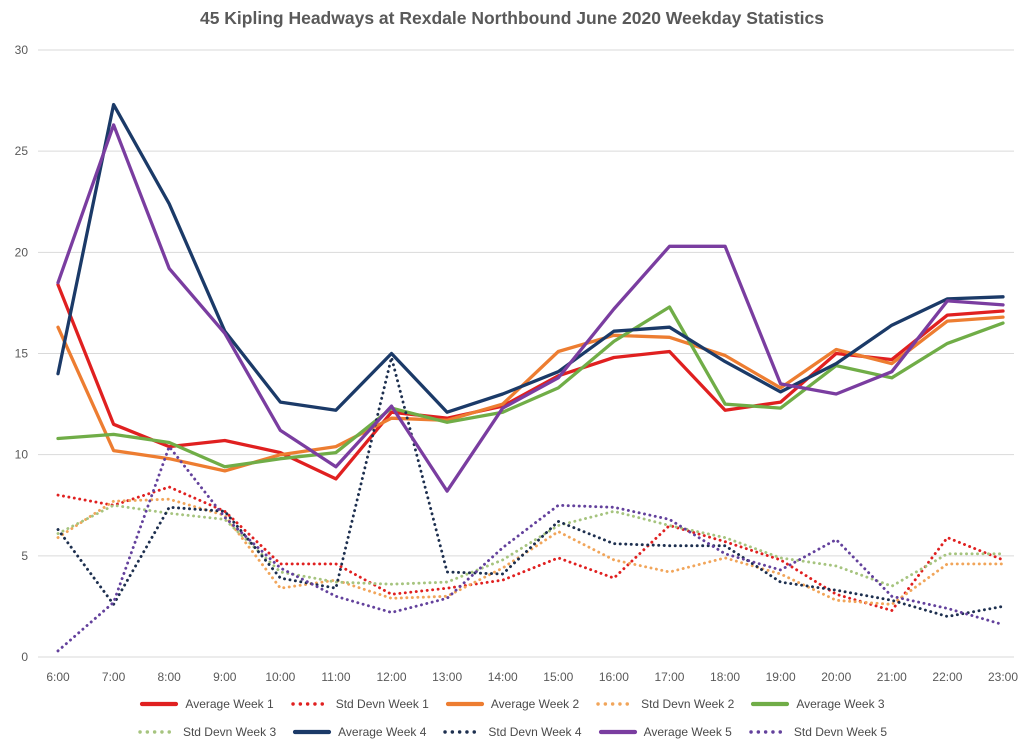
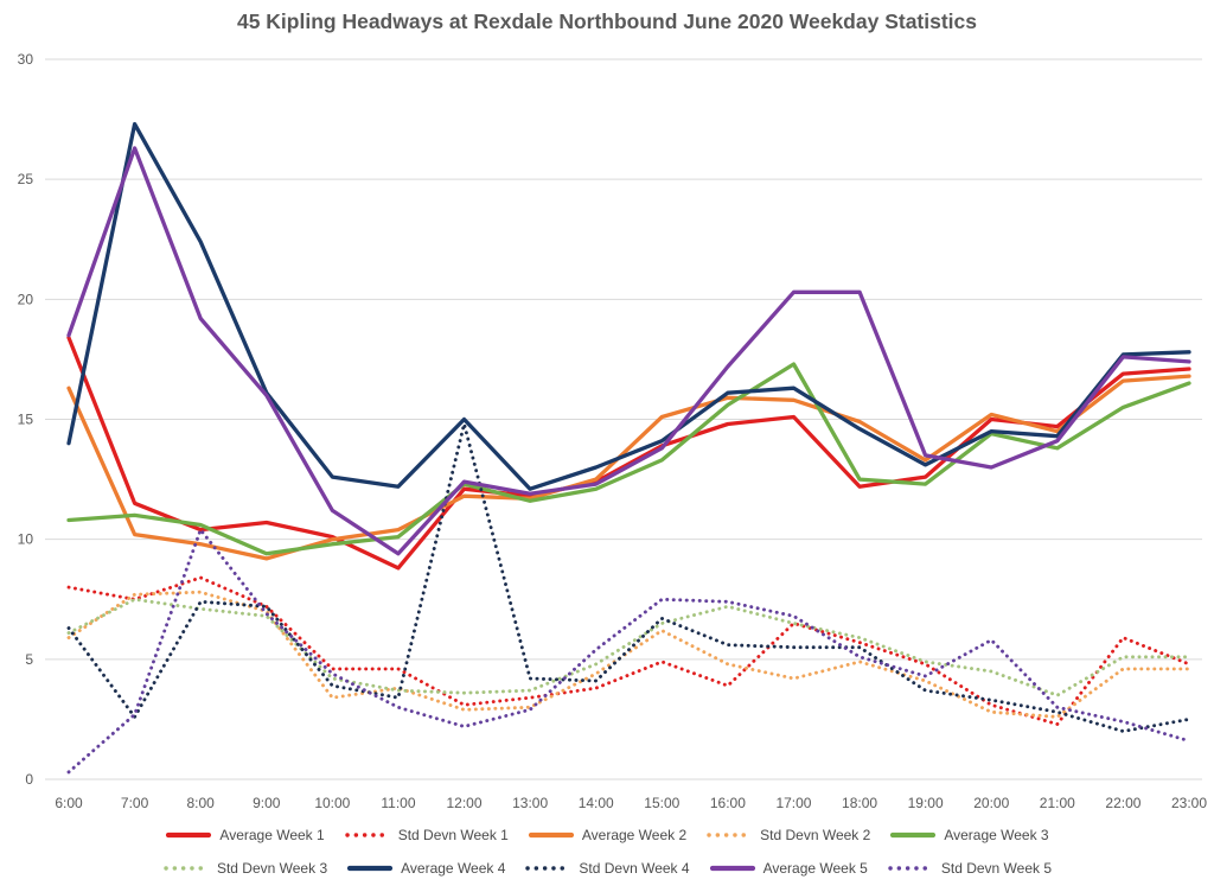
Average Week 5/13:00: 8.2 -> 11.9
Average Week 4/21:00: 16.4 -> 14.3
